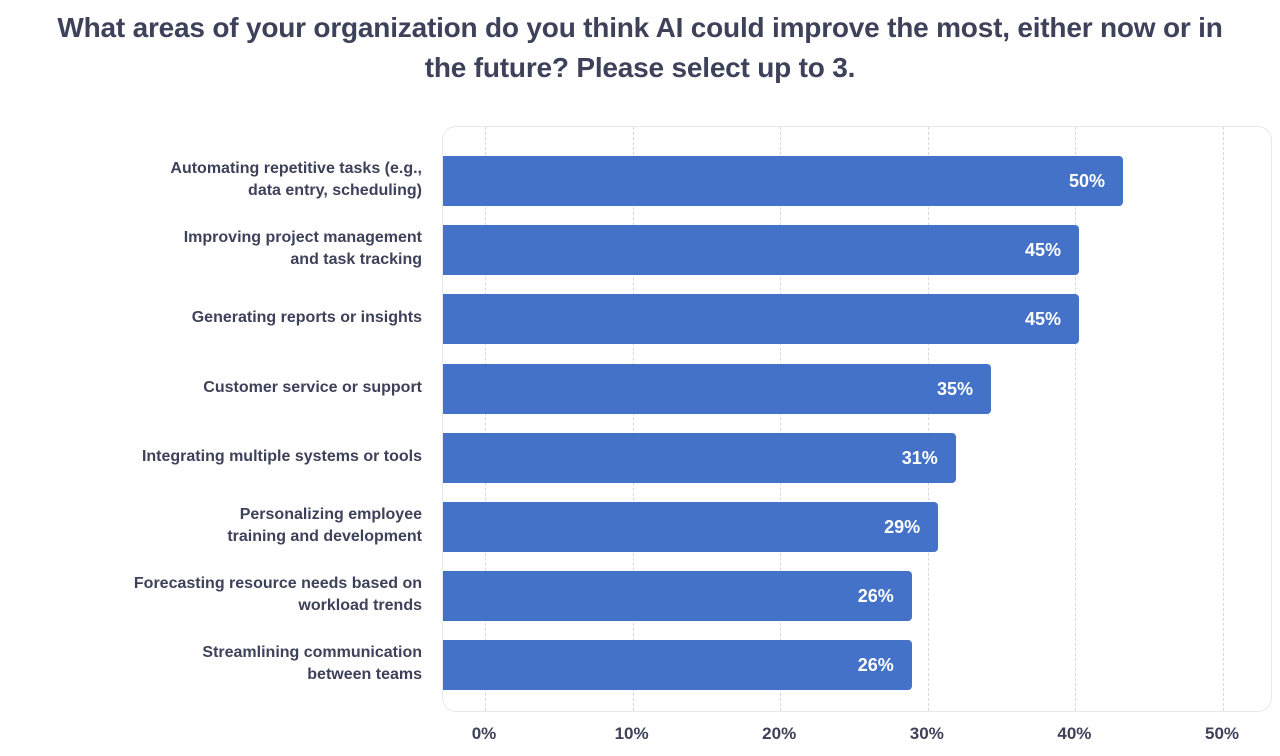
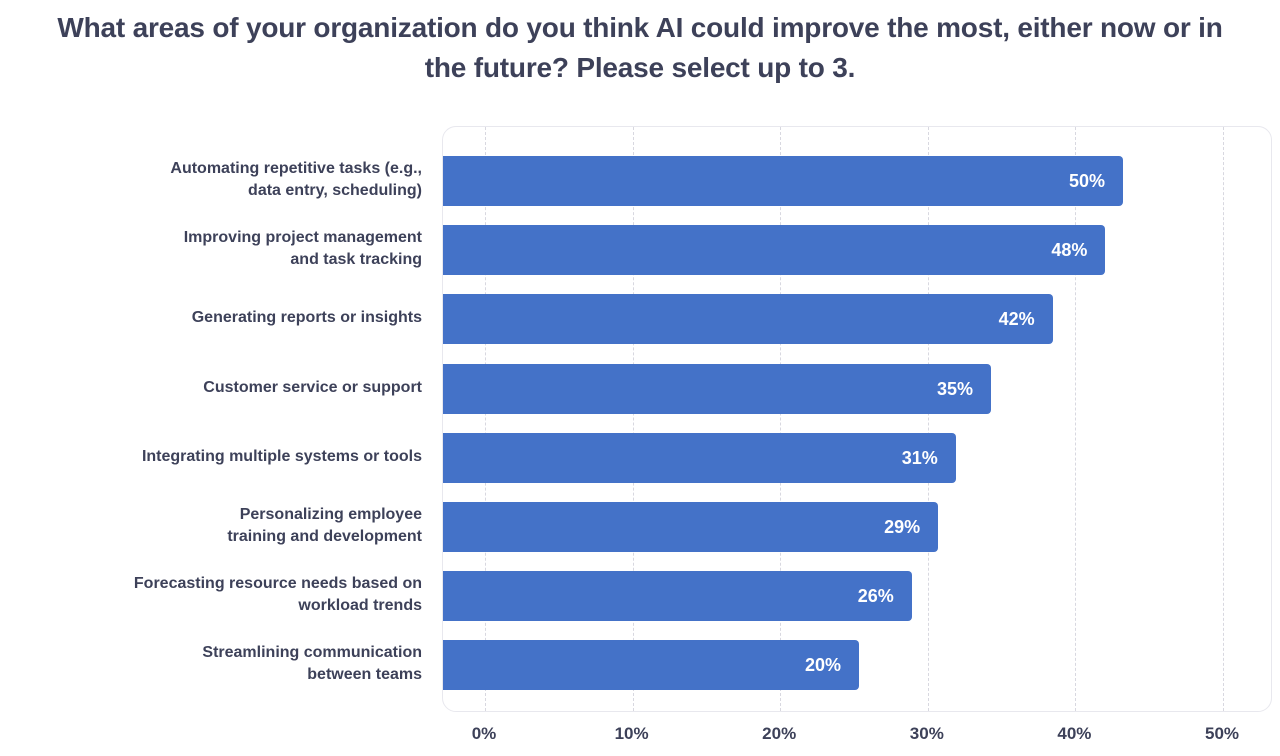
Improving project management and task tracking: 45% -> 48%
Generating reports or insights: 45% -> 42%
Streamlining communication between teams: 26% -> 20%
